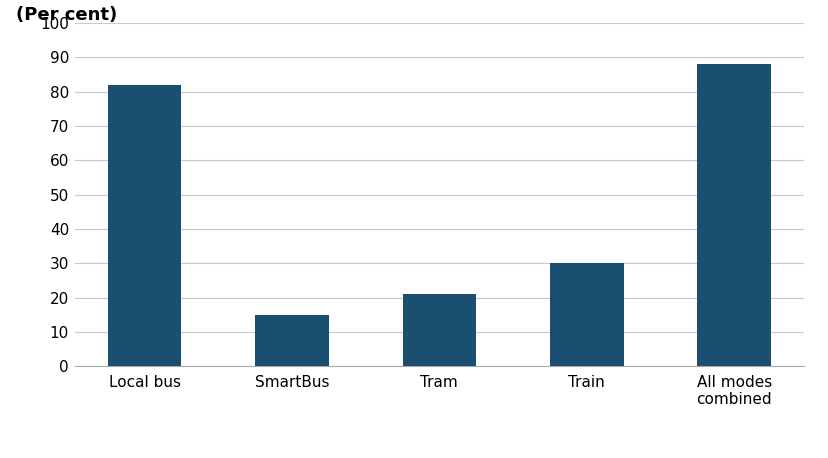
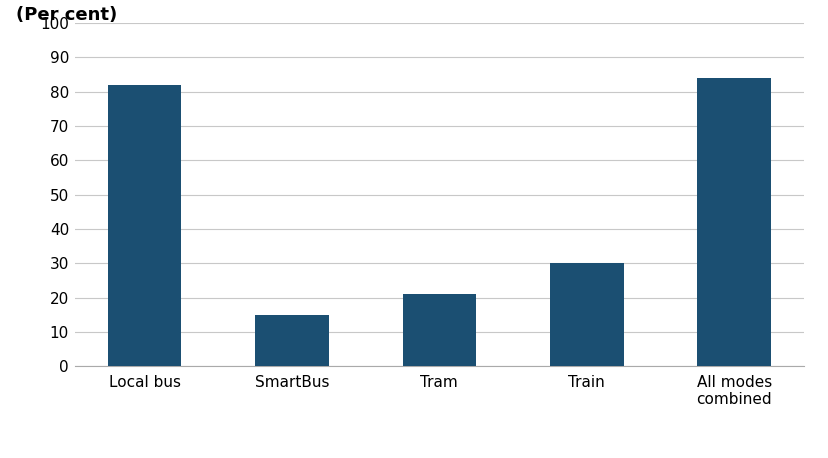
All modes combined: 88 -> 84
